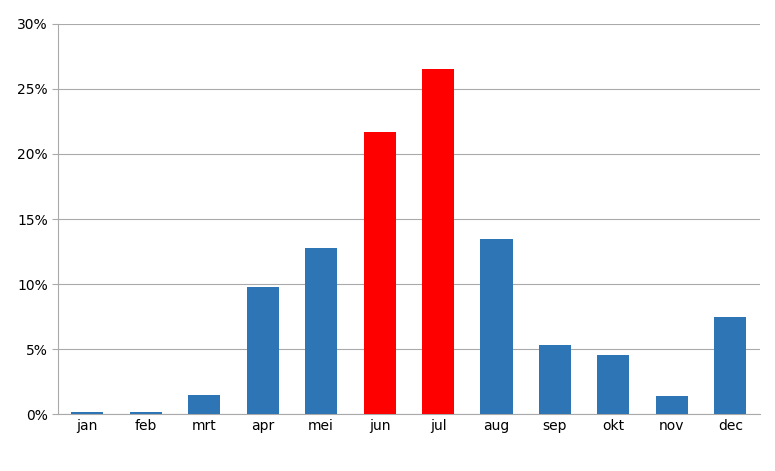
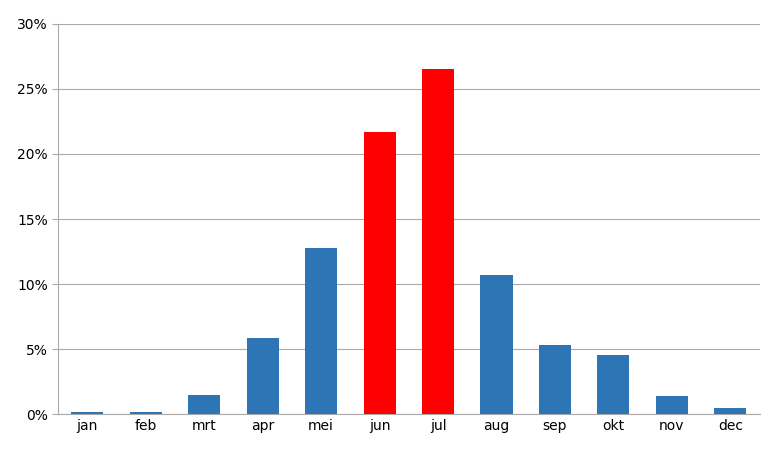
apr: 9.8% -> 5.9%
aug: 13.5% -> 10.7%
dec: 7.5% -> 0.5%
